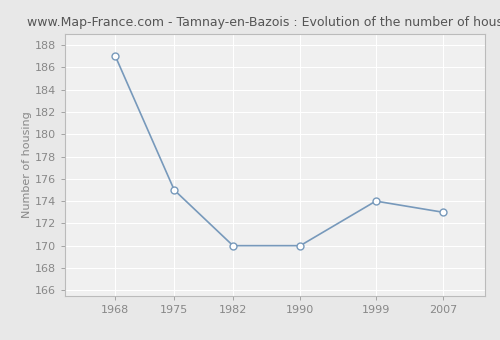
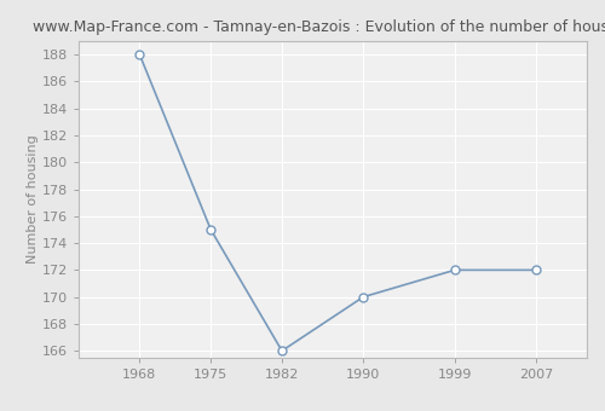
1968: 187 -> 188
1982: 170 -> 166
1999: 174 -> 172
2007: 173 -> 172
